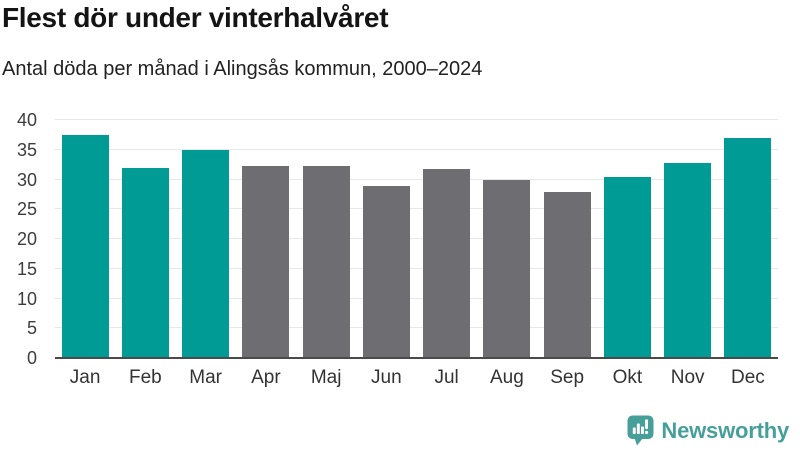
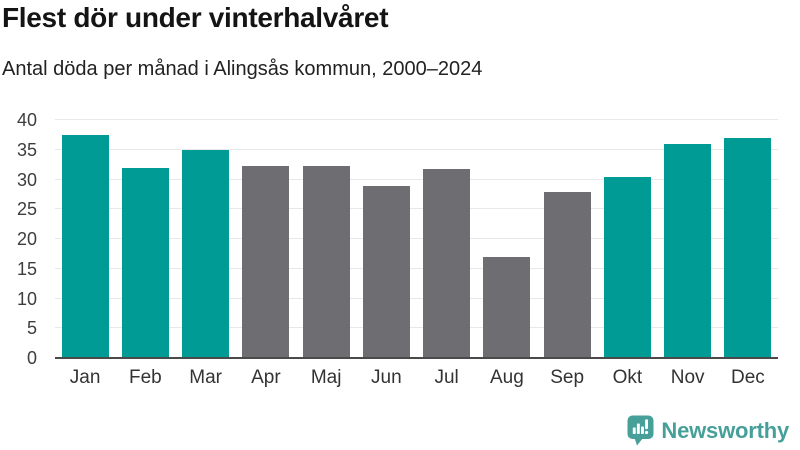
Aug: 30 -> 17
Nov: 33 -> 36
